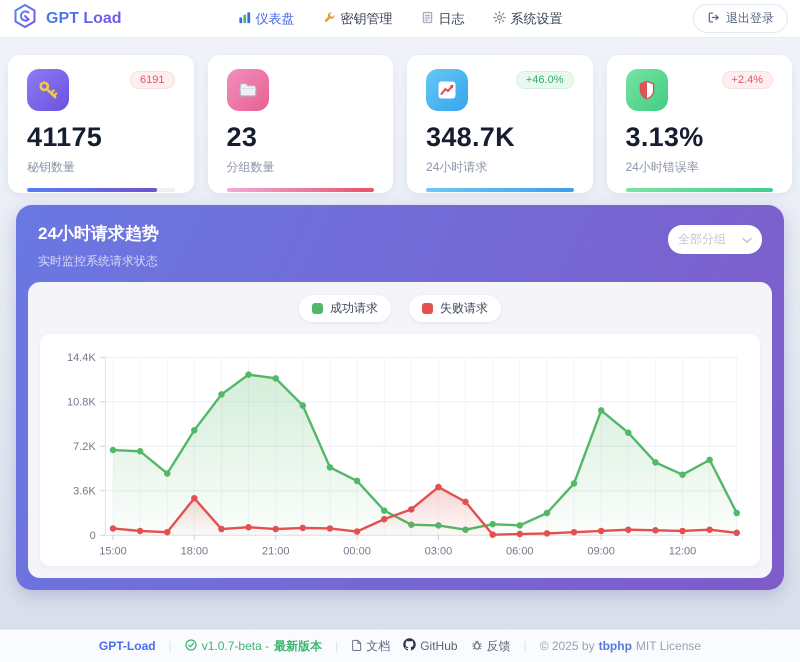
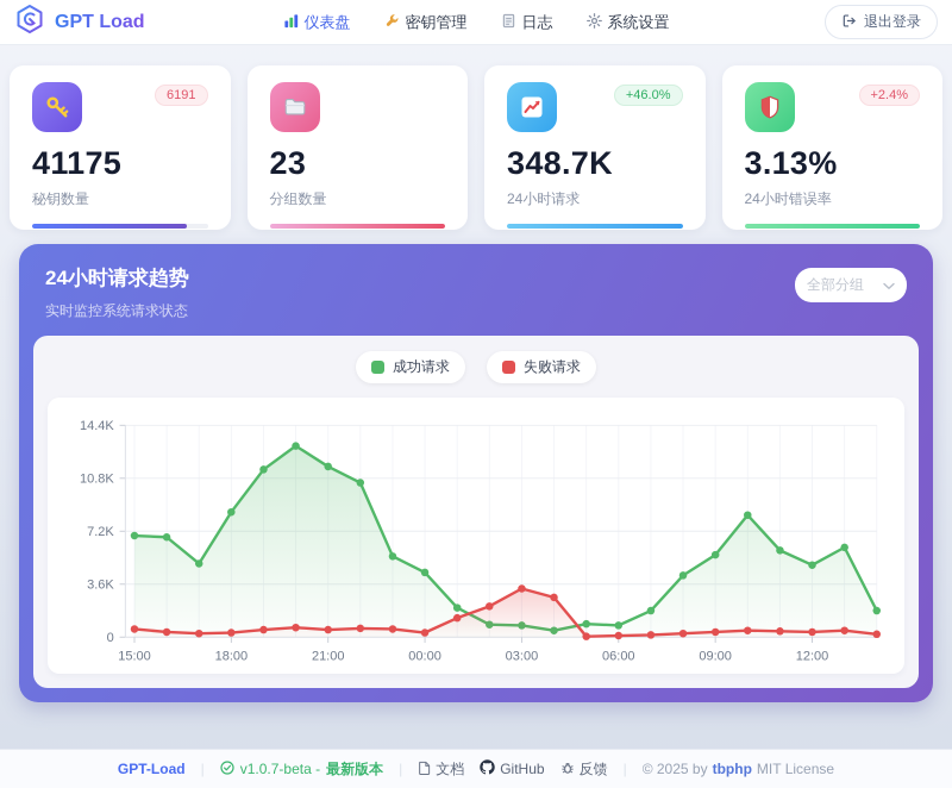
失败请求/18:00: 3.0K -> 0.3K
成功请求/21:00: 12.7K -> 11.6K
失败请求/03:00: 3.9K -> 3.3K
成功请求/09:00: 10.1K -> 5.6K
